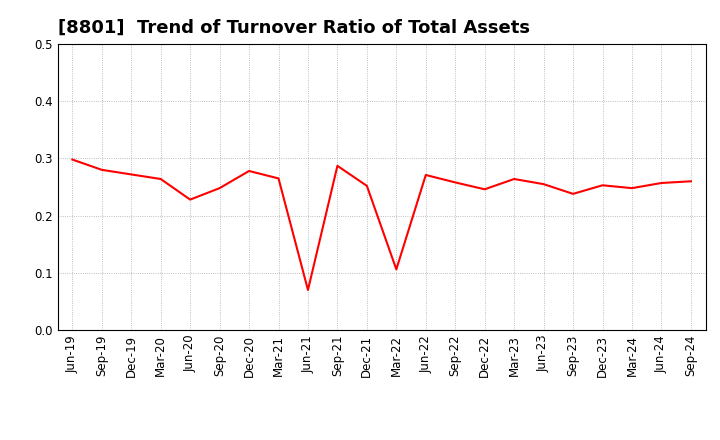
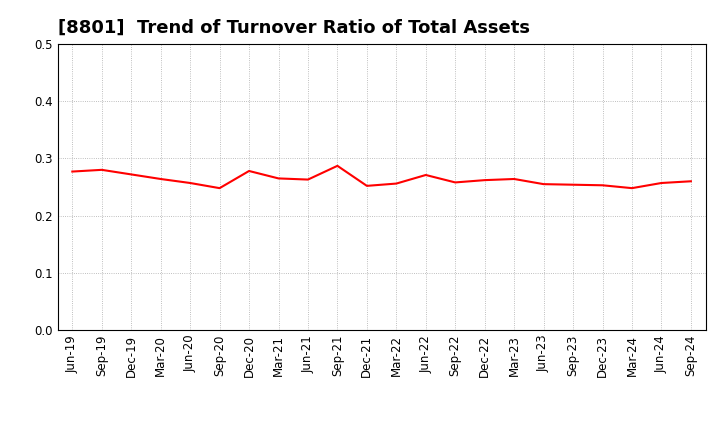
Jun-19: 0.298 -> 0.277
Jun-20: 0.228 -> 0.257
Jun-21: 0.070 -> 0.263
Mar-22: 0.106 -> 0.256
Dec-22: 0.246 -> 0.262
Sep-23: 0.238 -> 0.254
